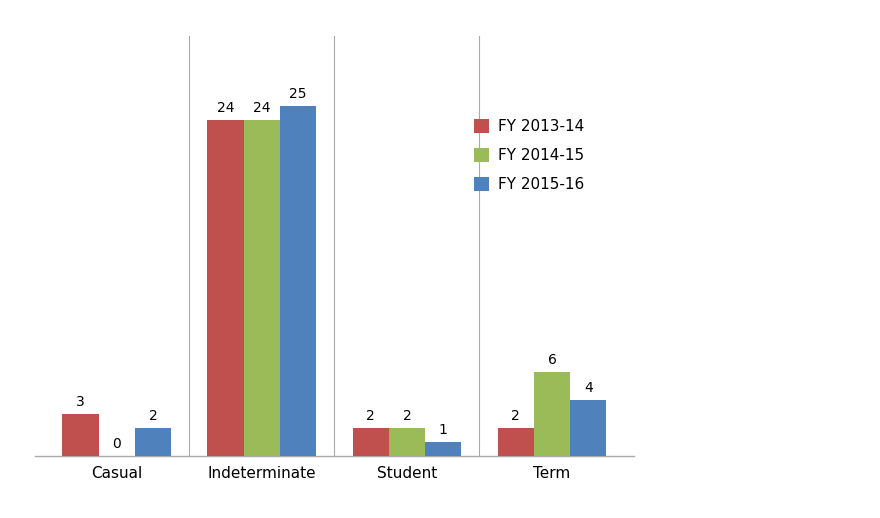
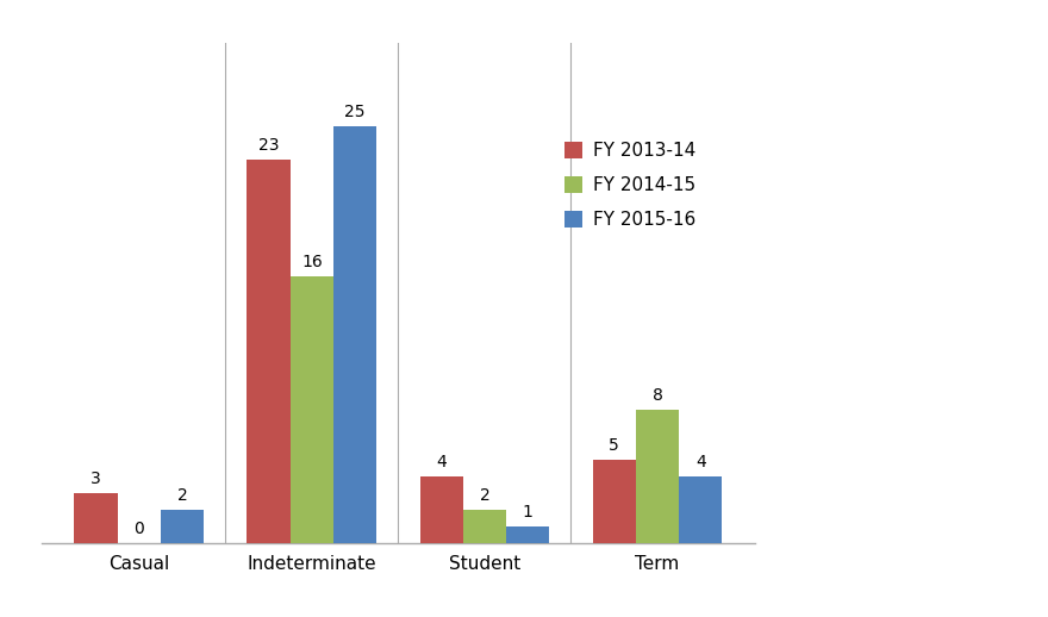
FY 2013-14/Indeterminate: 24 -> 23
FY 2014-15/Indeterminate: 24 -> 16
FY 2013-14/Student: 2 -> 4
FY 2013-14/Term: 2 -> 5
FY 2014-15/Term: 6 -> 8
